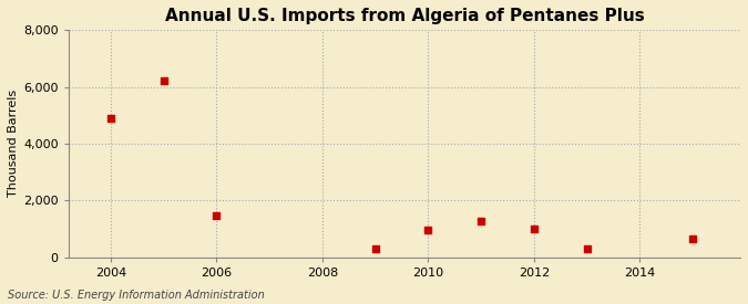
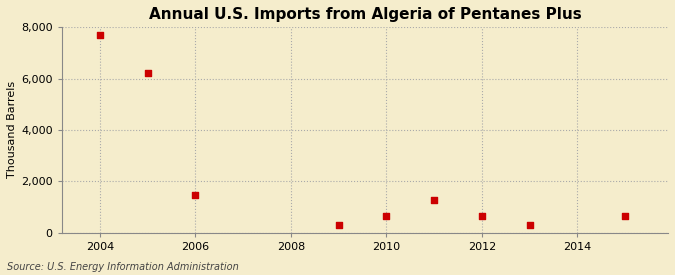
2004: 4,900 -> 7,700
2010: 950 -> 650
2012: 1,000 -> 650
